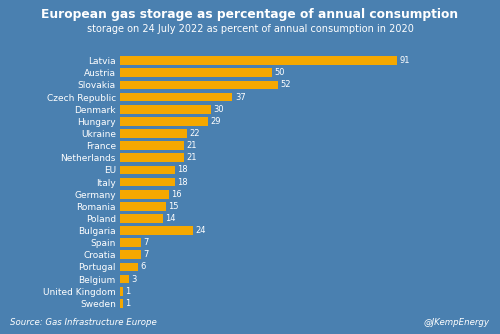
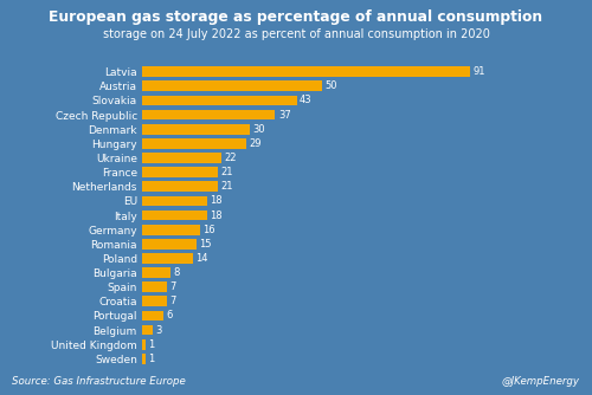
Slovakia: 52 -> 43
Bulgaria: 24 -> 8
